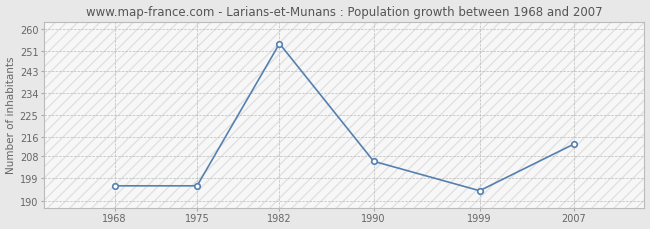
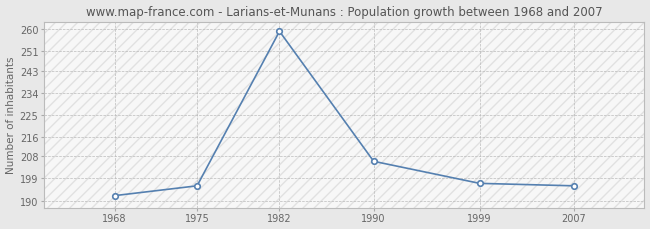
1968: 196 -> 192
1982: 254 -> 259
1999: 194 -> 197
2007: 213 -> 196
